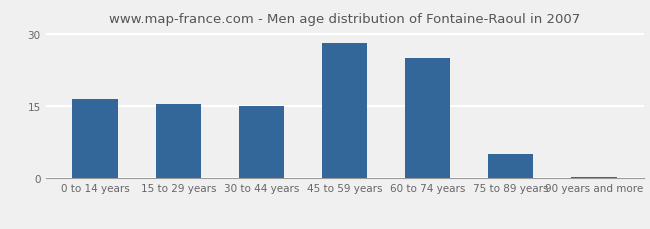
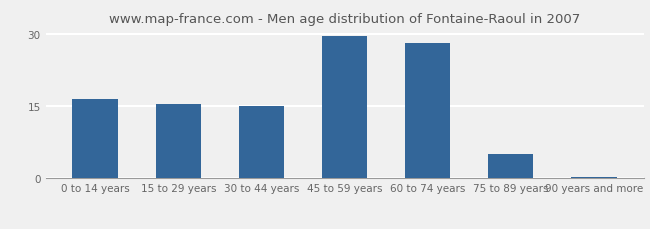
45 to 59 years: 28.0 -> 29.5
60 to 74 years: 25.0 -> 28.0
